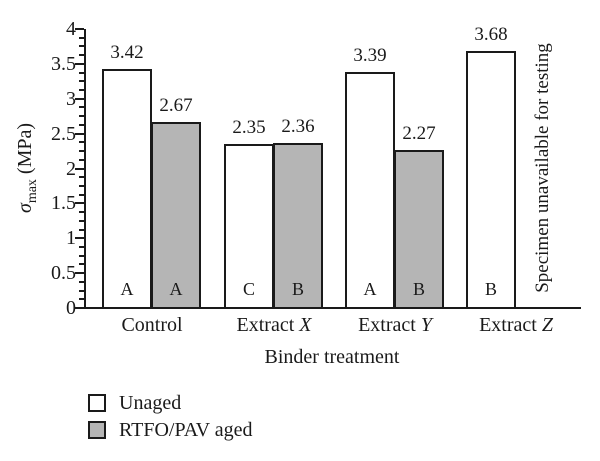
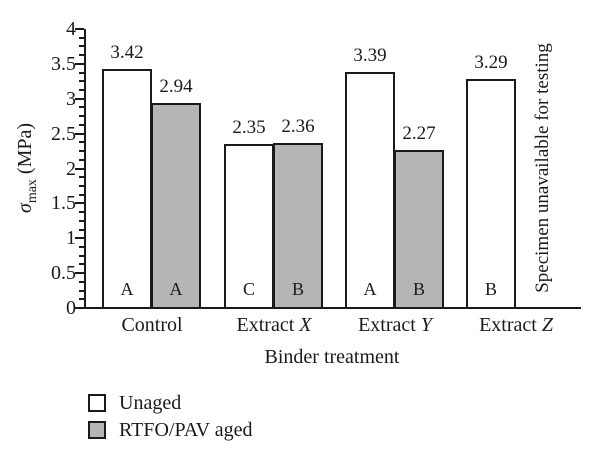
RTFO/PAV aged/Control: 2.67 -> 2.94
Unaged/Extract Z: 3.68 -> 3.29
